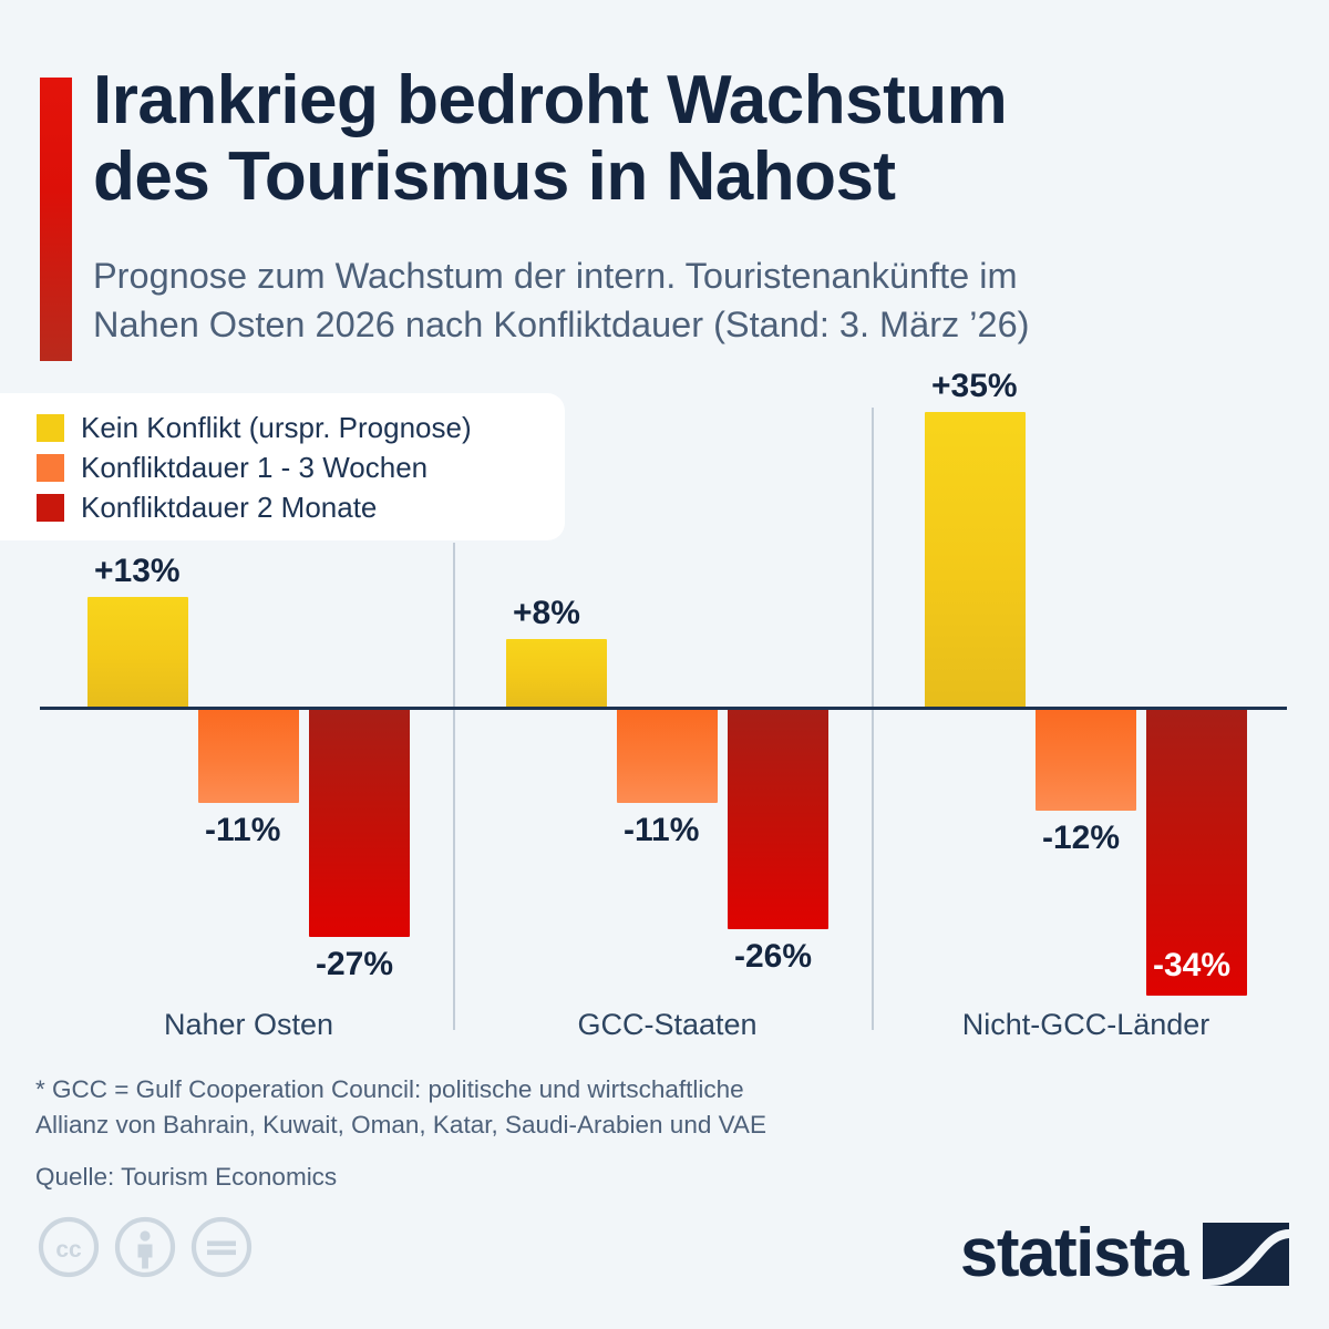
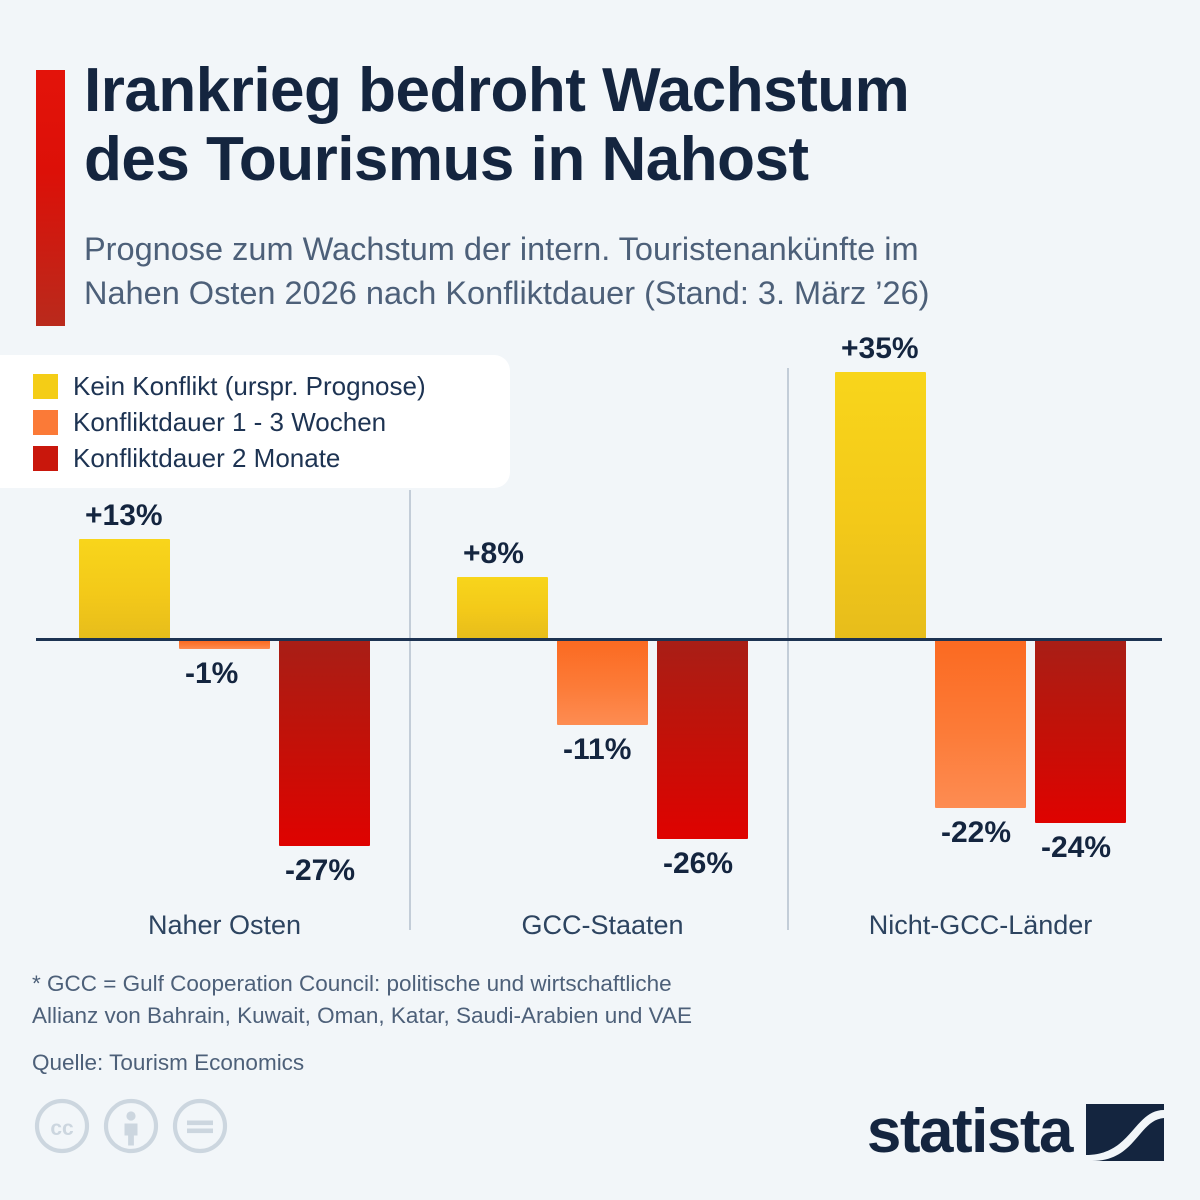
Konfliktdauer 1 - 3 Wochen/Naher Osten: -11% -> -1%
Konfliktdauer 1 - 3 Wochen/Nicht-GCC-Länder: -12% -> -22%
Konfliktdauer 2 Monate/Nicht-GCC-Länder: -34% -> -24%
